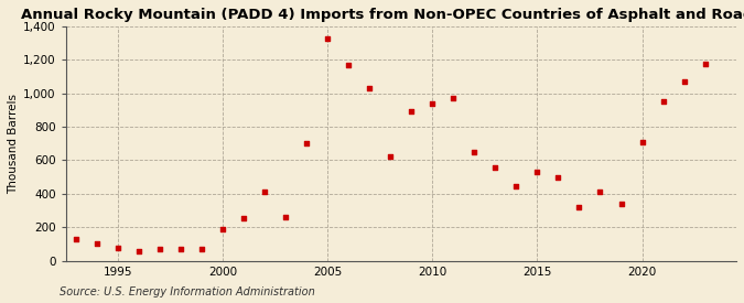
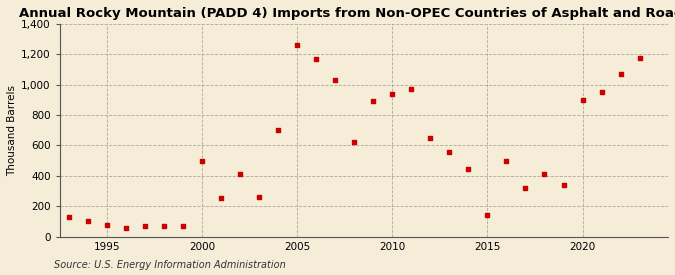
2000: 190 -> 500
2005: 1,330 -> 1,260
2015: 530 -> 140
2020: 710 -> 900
